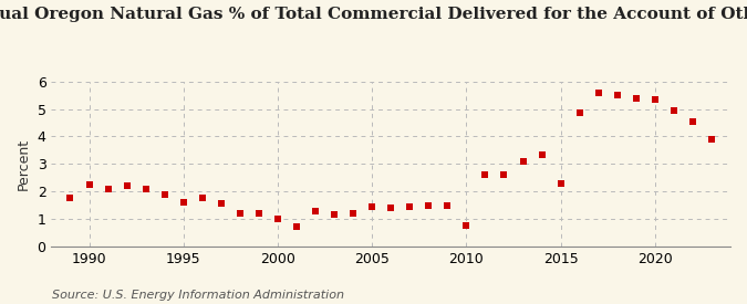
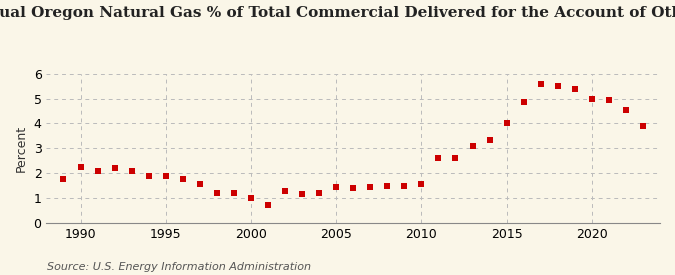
1995: 1.60 -> 1.90
2010: 0.75 -> 1.55
2015: 2.30 -> 4.00
2020: 5.35 -> 5.00
